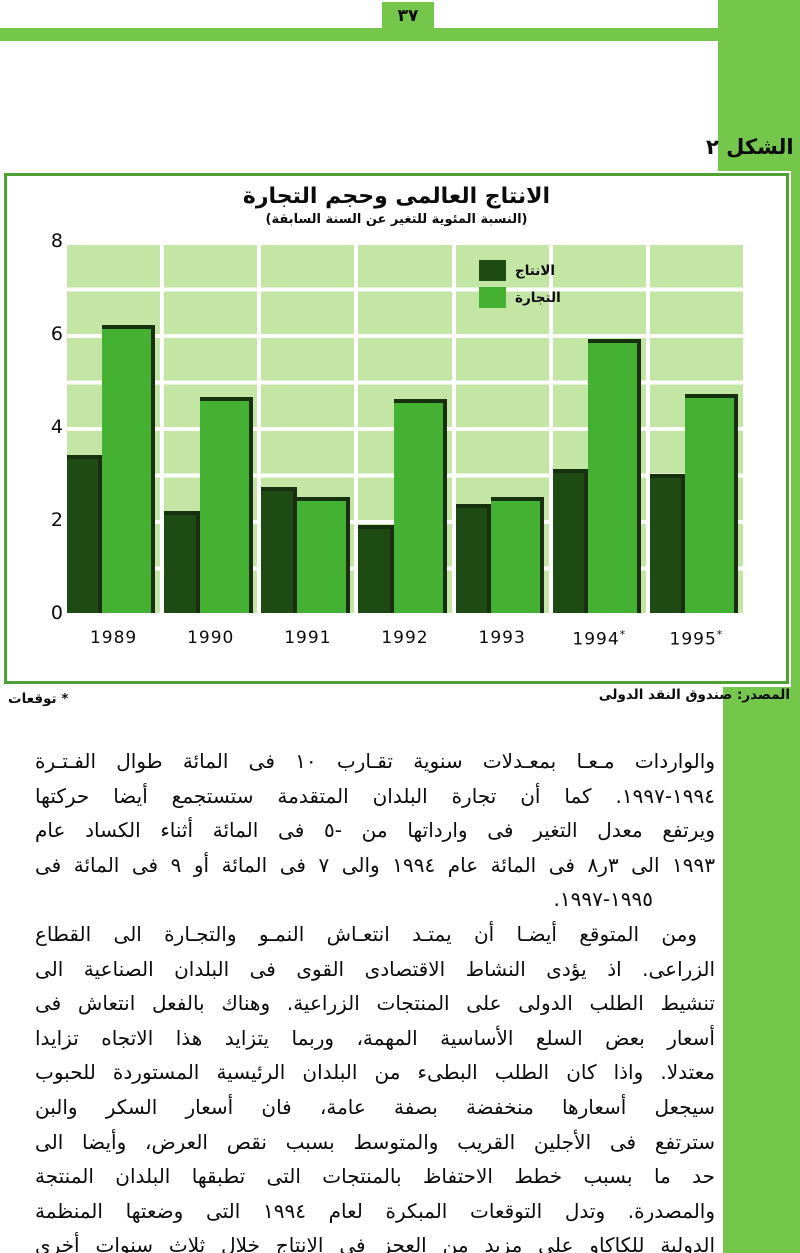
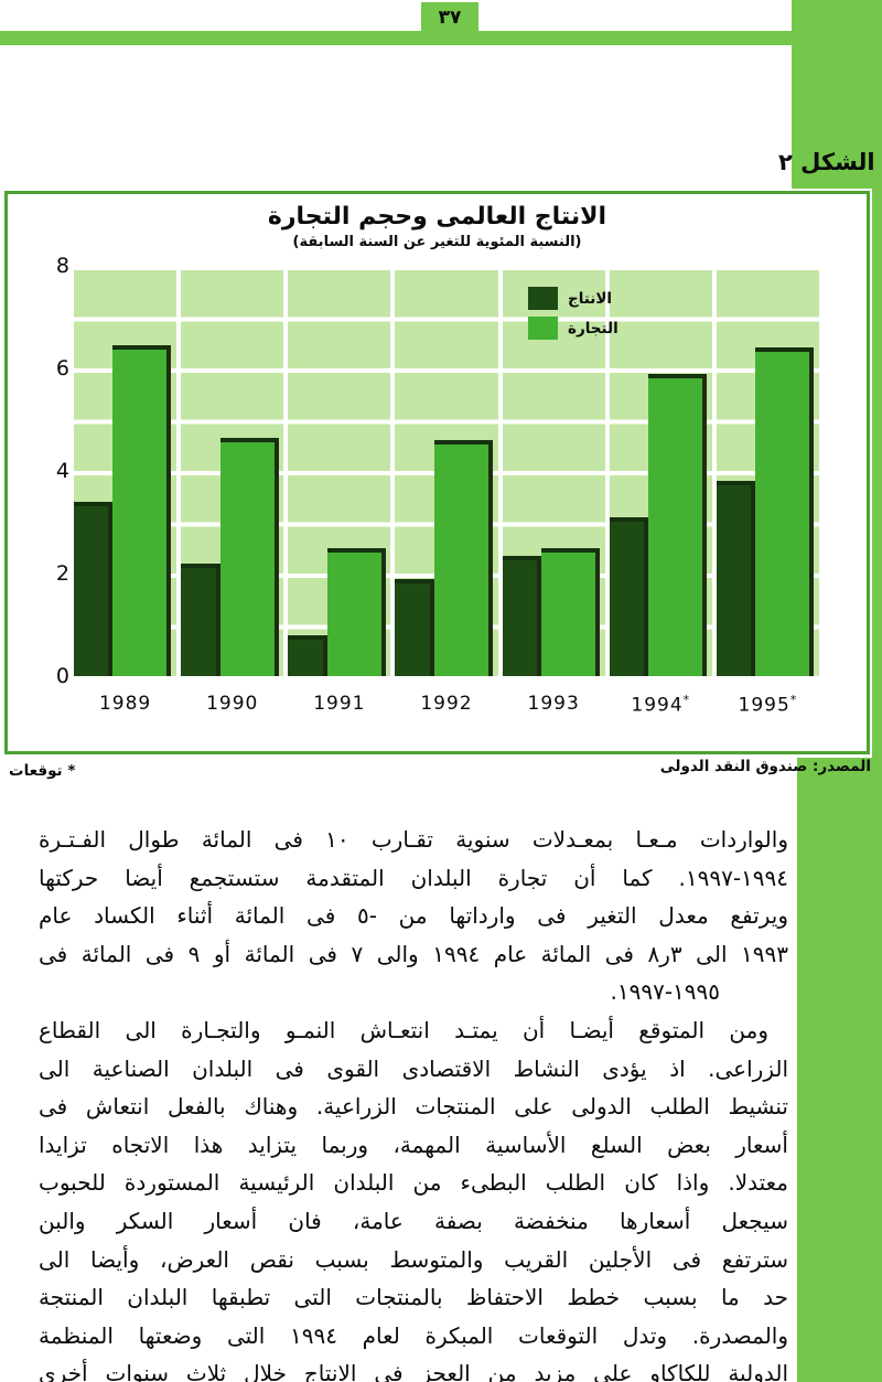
التجارة/1989: 6.2 -> 6.5
الانتاج/1991: 2.7 -> 0.8
الانتاج/1995*: 3.0 -> 3.8
التجارة/1995*: 4.7 -> 6.4
